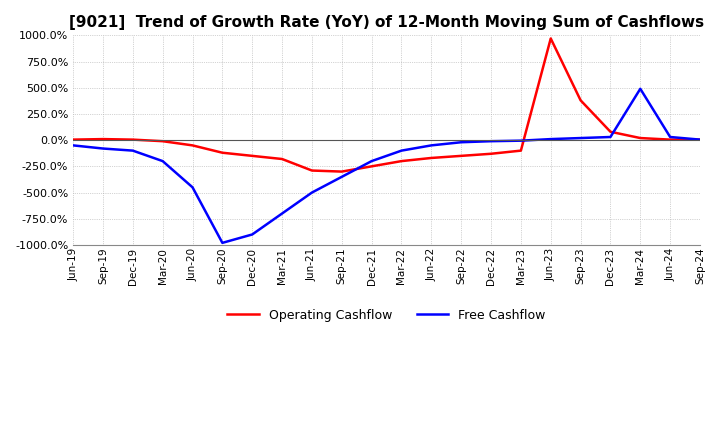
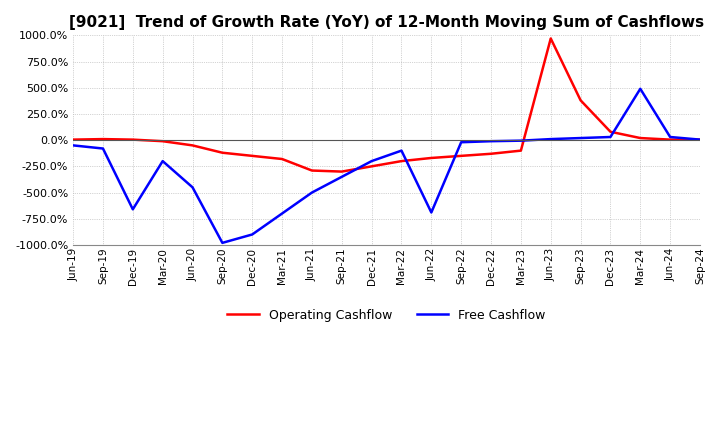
Free Cashflow/Dec-19: -100% -> -660%
Free Cashflow/Jun-22: -50% -> -690%
